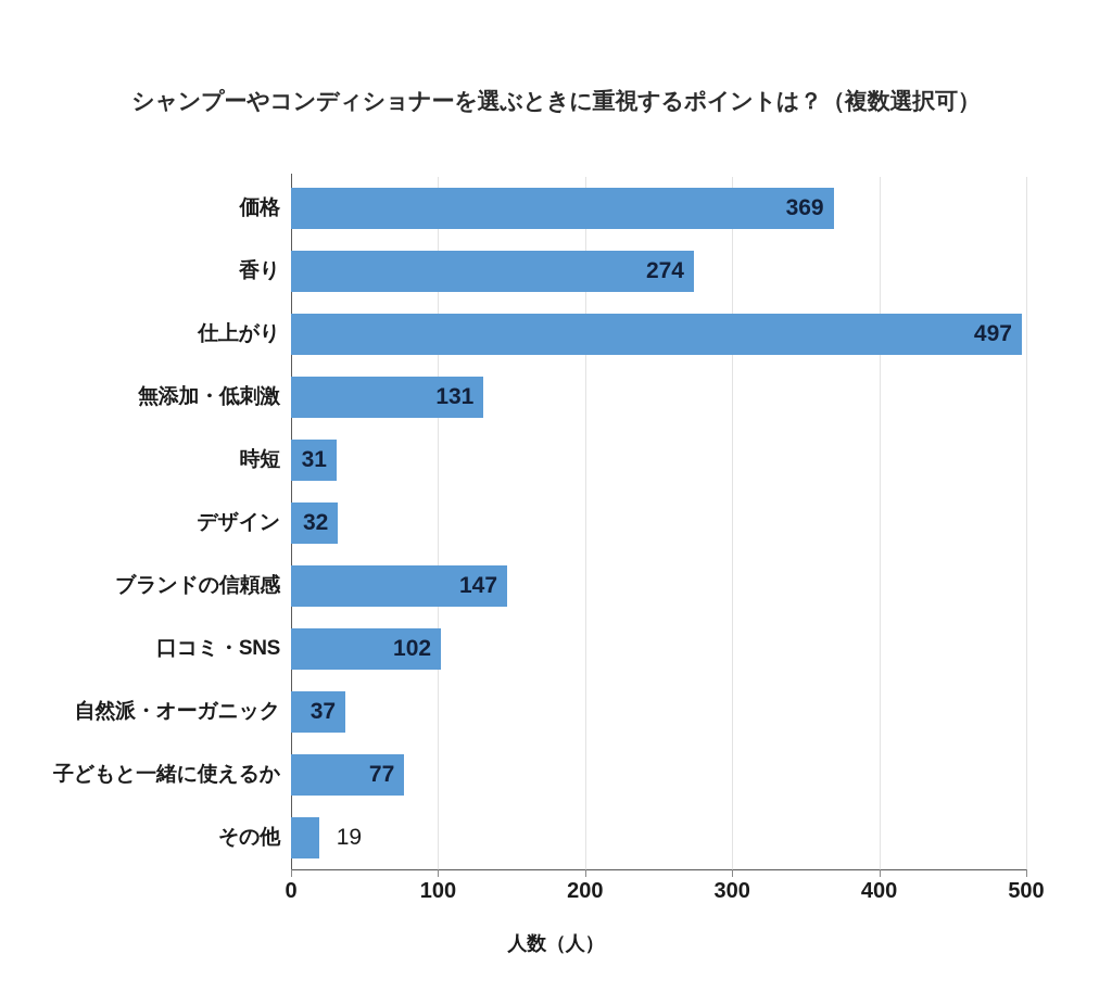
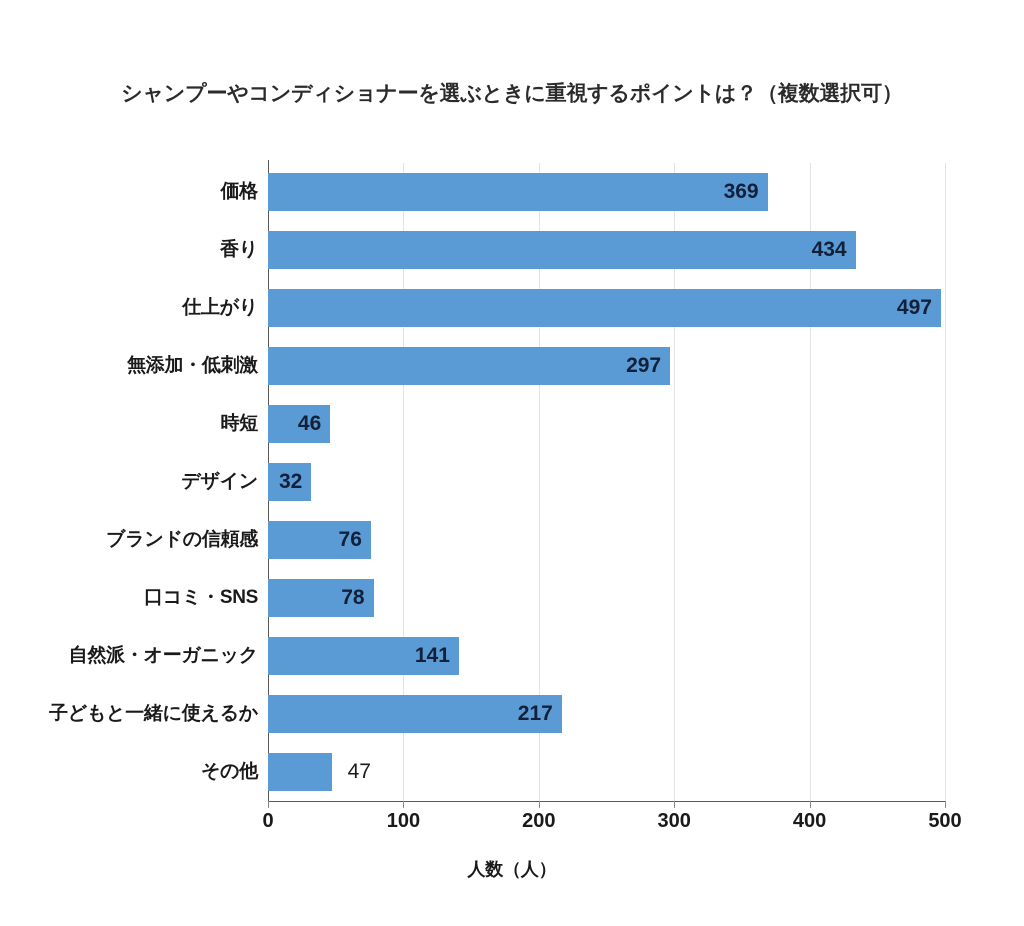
香り: 274 -> 434
無添加・低刺激: 131 -> 297
時短: 31 -> 46
ブランドの信頼感: 147 -> 76
口コミ・SNS: 102 -> 78
自然派・オーガニック: 37 -> 141
子どもと一緒に使えるか: 77 -> 217
その他: 19 -> 47
